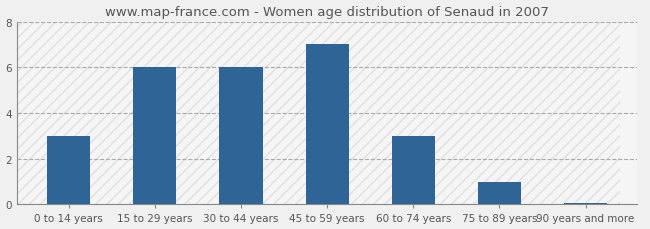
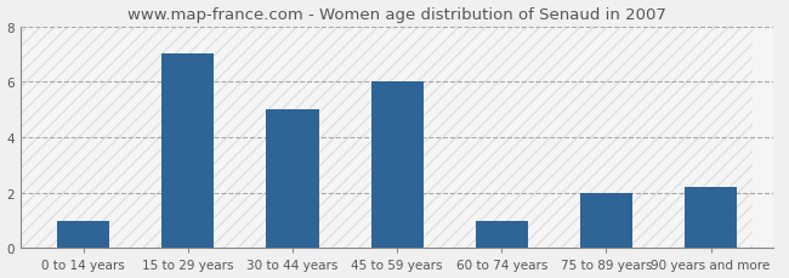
0 to 14 years: 3.00 -> 1.00
15 to 29 years: 6.00 -> 7.00
30 to 44 years: 6.00 -> 5.00
45 to 59 years: 7.00 -> 6.00
60 to 74 years: 3.00 -> 1.00
75 to 89 years: 1.00 -> 2.00
90 years and more: 0.07 -> 2.20
